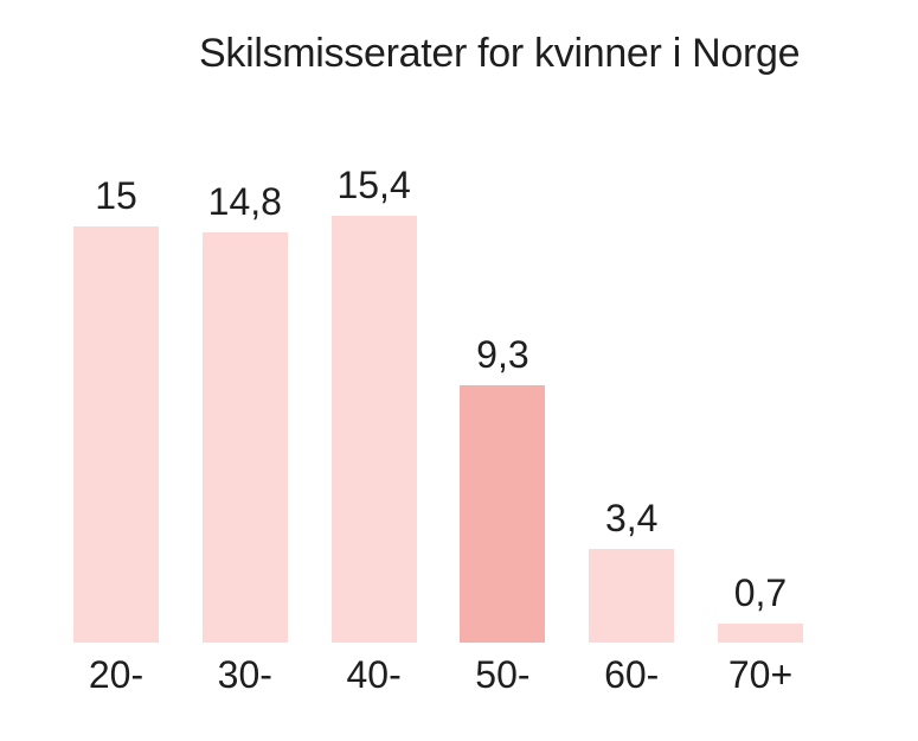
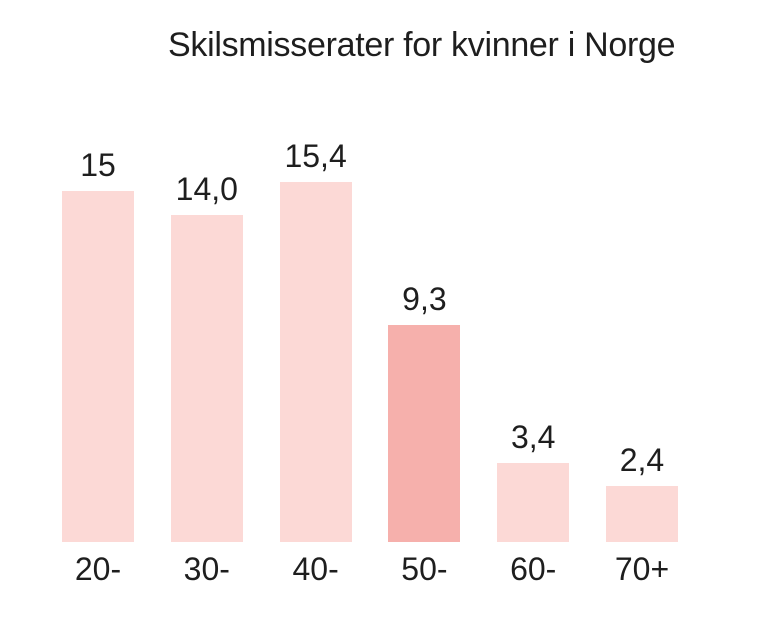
30-: 14,8 -> 14,0
70+: 0,7 -> 2,4
